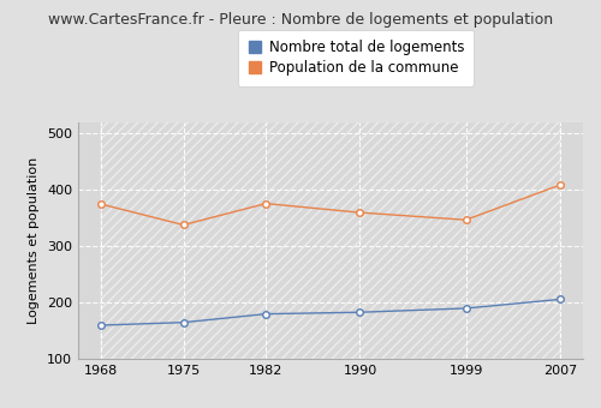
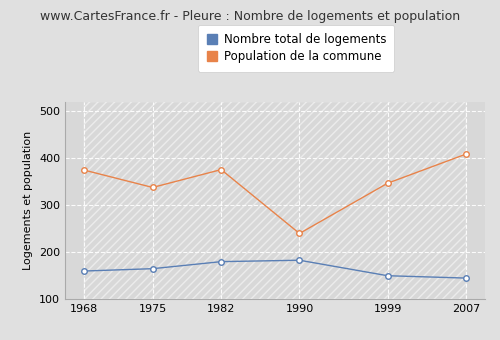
Population de la commune/1990: 360 -> 240
Nombre total de logements/1999: 190 -> 150
Nombre total de logements/2007: 206 -> 145
